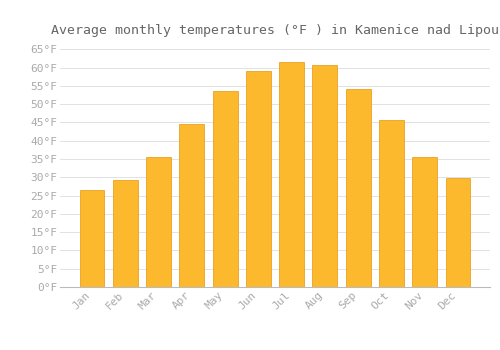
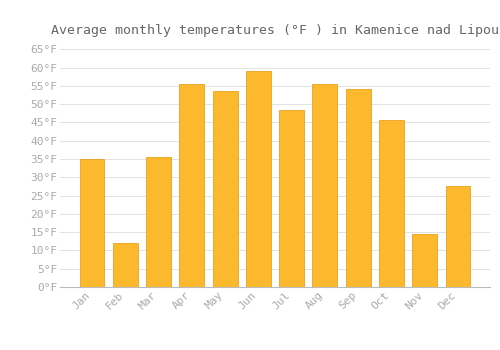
Jan: 26.6°F -> 35.0°F
Feb: 29.3°F -> 12.0°F
Apr: 44.6°F -> 55.5°F
Jul: 61.5°F -> 48.5°F
Aug: 60.8°F -> 55.5°F
Nov: 35.6°F -> 14.5°F
Dec: 29.7°F -> 27.5°F
